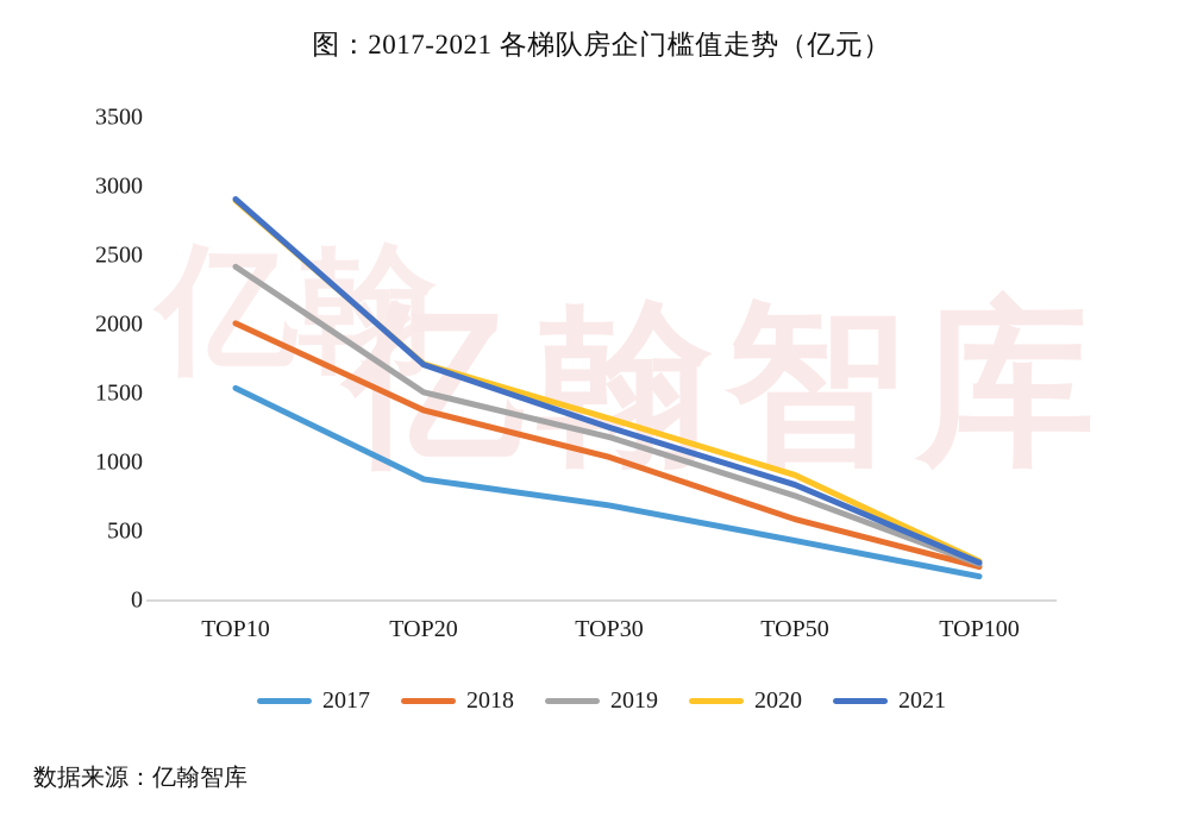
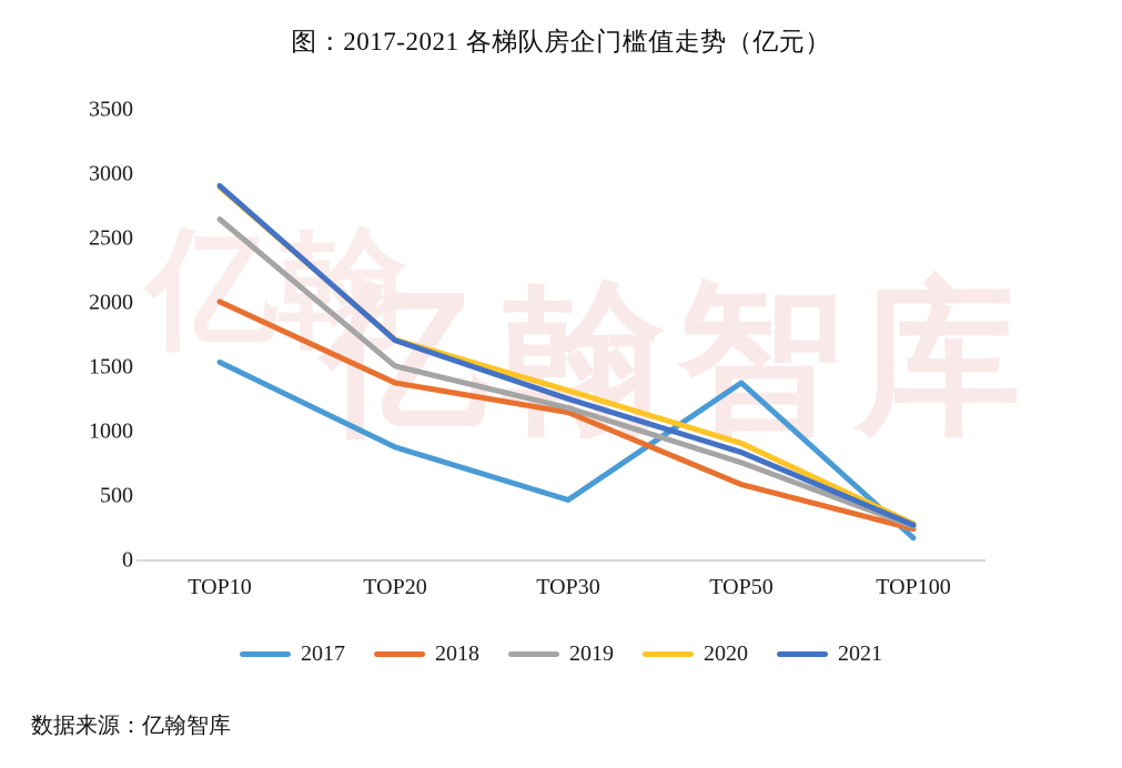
2019/TOP10: 2420 -> 2650
2017/TOP30: 690 -> 470
2018/TOP30: 1040 -> 1150
2017/TOP50: 440 -> 1380
